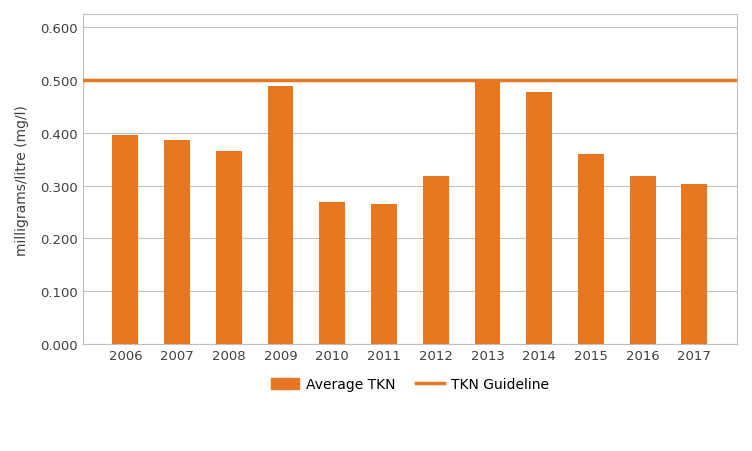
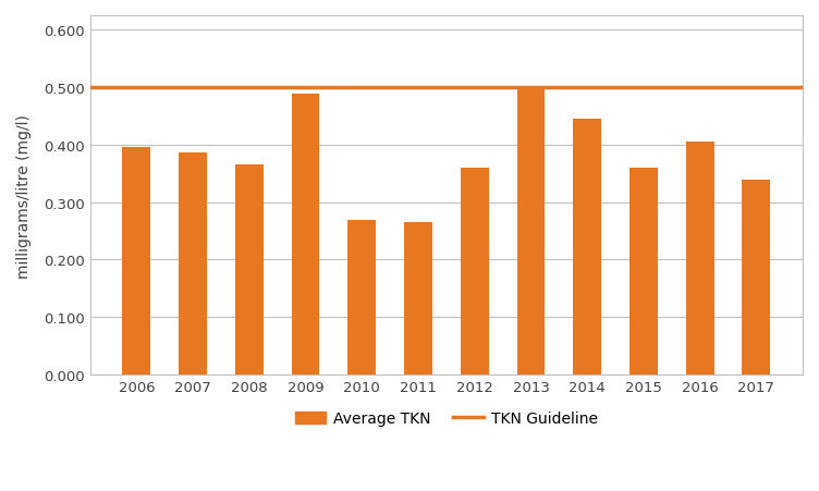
2012: 0.318 -> 0.360
2014: 0.478 -> 0.445
2016: 0.318 -> 0.405
2017: 0.304 -> 0.340
